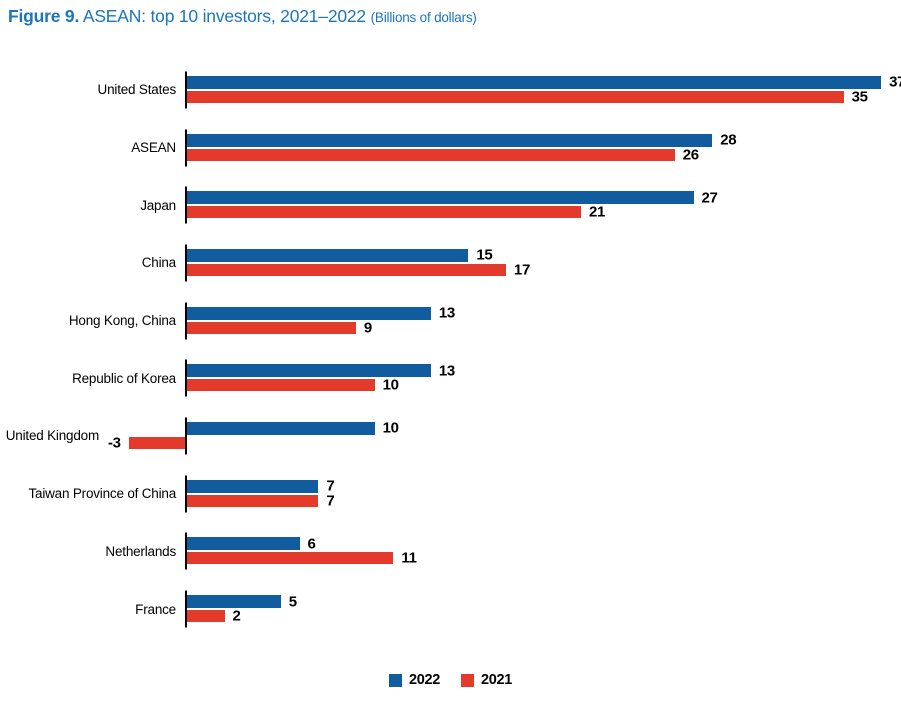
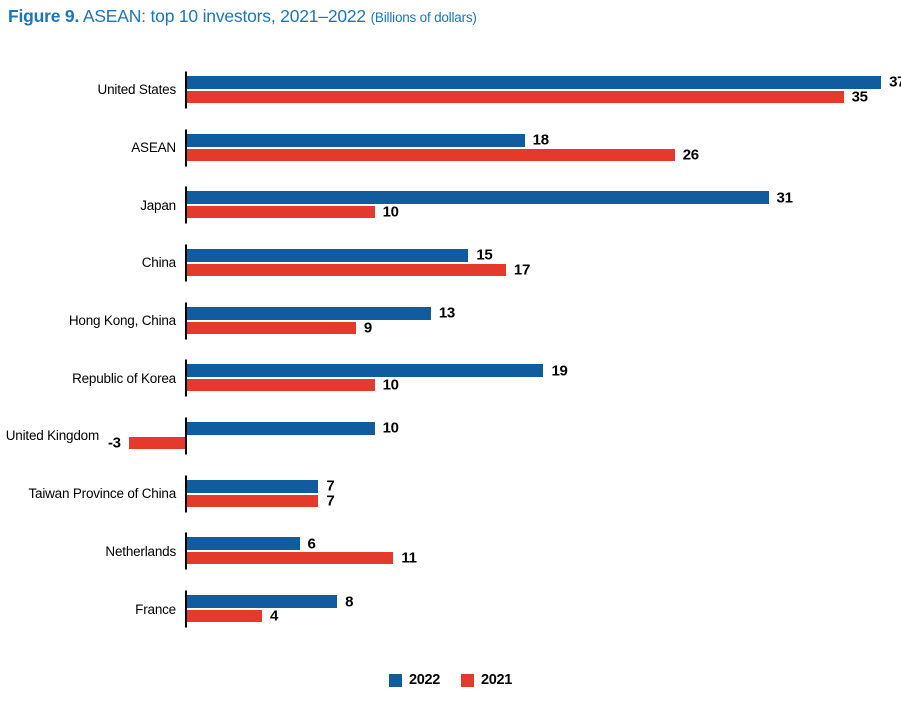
2022/ASEAN: 28 -> 18
2022/Japan: 27 -> 31
2021/Japan: 21 -> 10
2022/Republic of Korea: 13 -> 19
2022/France: 5 -> 8
2021/France: 2 -> 4
